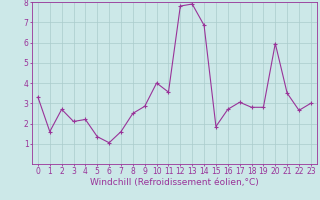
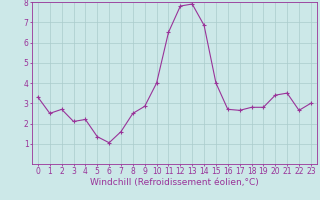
1: 1.60 -> 2.50
11: 3.55 -> 6.50
15: 1.85 -> 4.00
17: 3.05 -> 2.65
20: 5.95 -> 3.40
